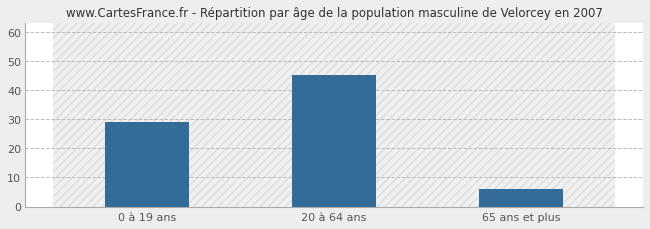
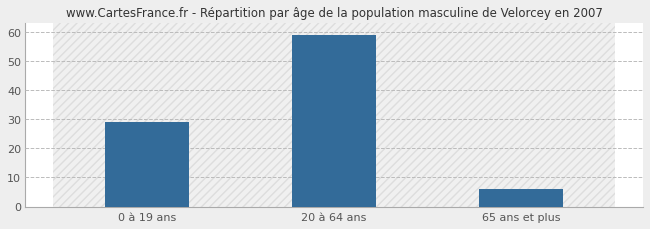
20 à 64 ans: 45 -> 59
